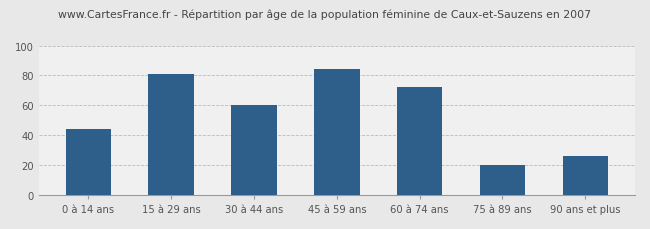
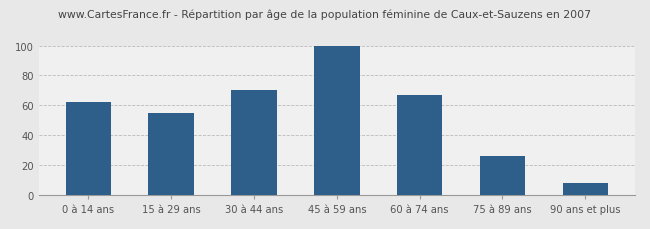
0 à 14 ans: 44 -> 62
15 à 29 ans: 81 -> 55
30 à 44 ans: 60 -> 70
45 à 59 ans: 84 -> 100
60 à 74 ans: 72 -> 67
75 à 89 ans: 20 -> 26
90 ans et plus: 26 -> 8
